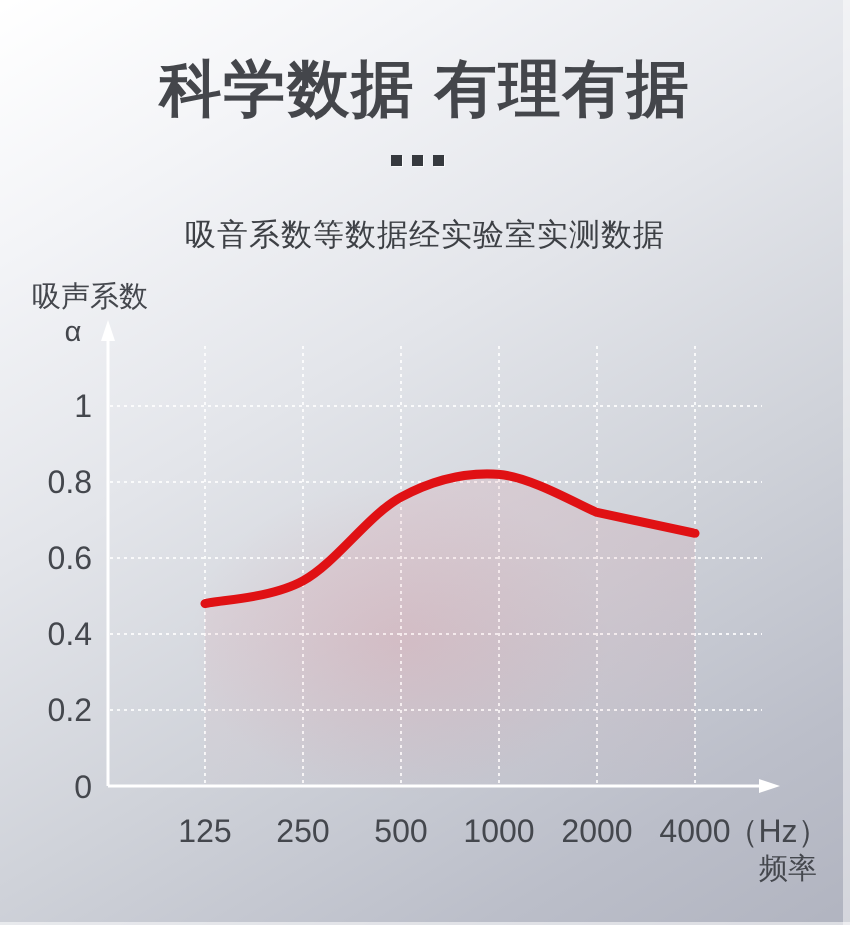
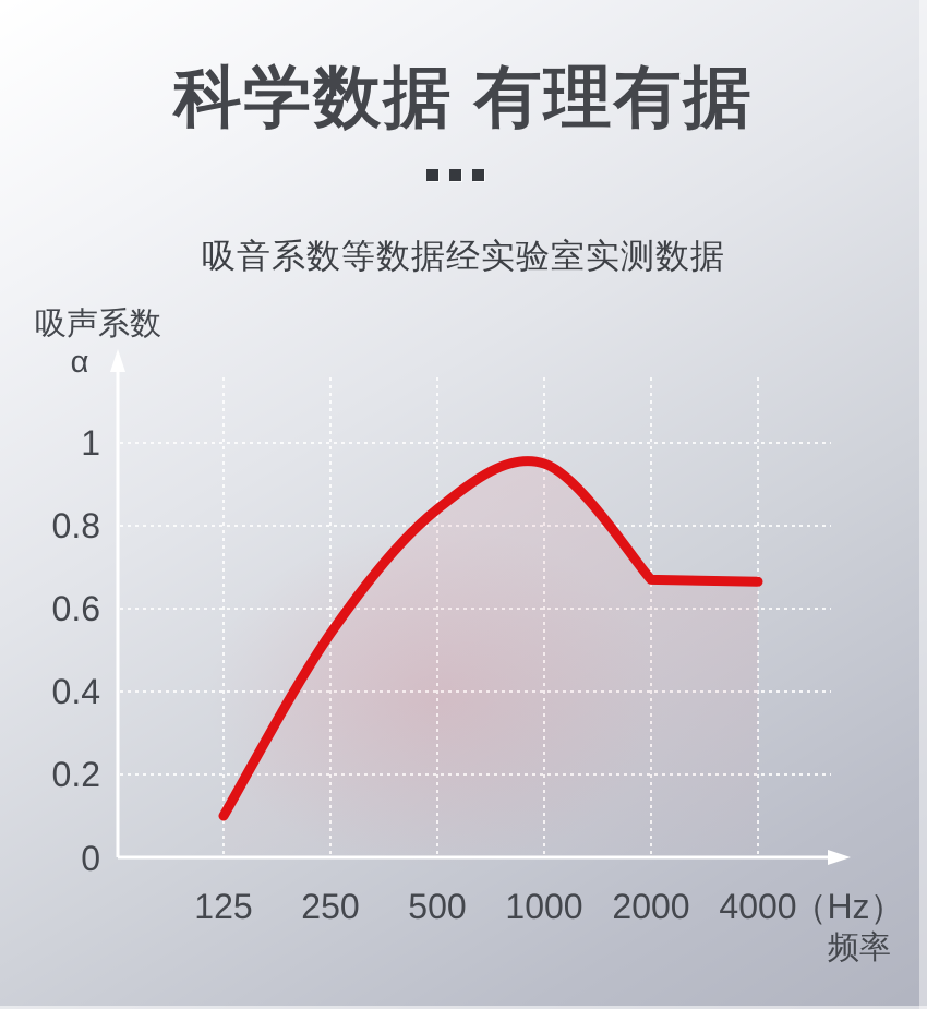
125: 0.48 -> 0.10
500: 0.76 -> 0.84
1000: 0.82 -> 0.95
2000: 0.72 -> 0.67
